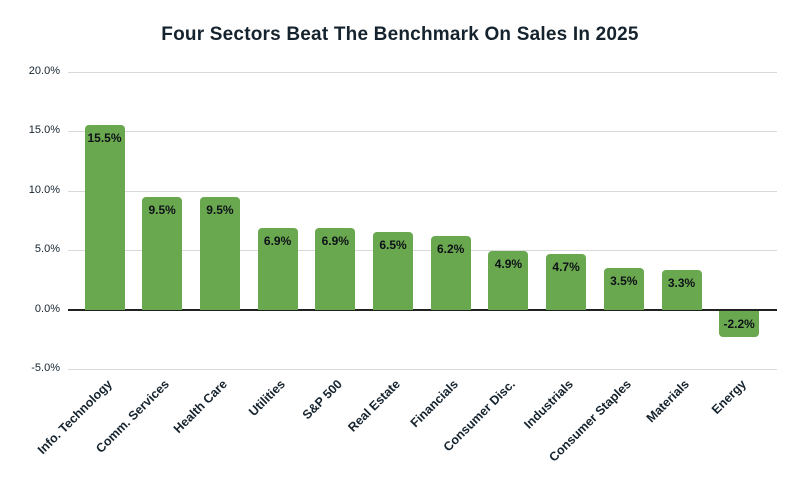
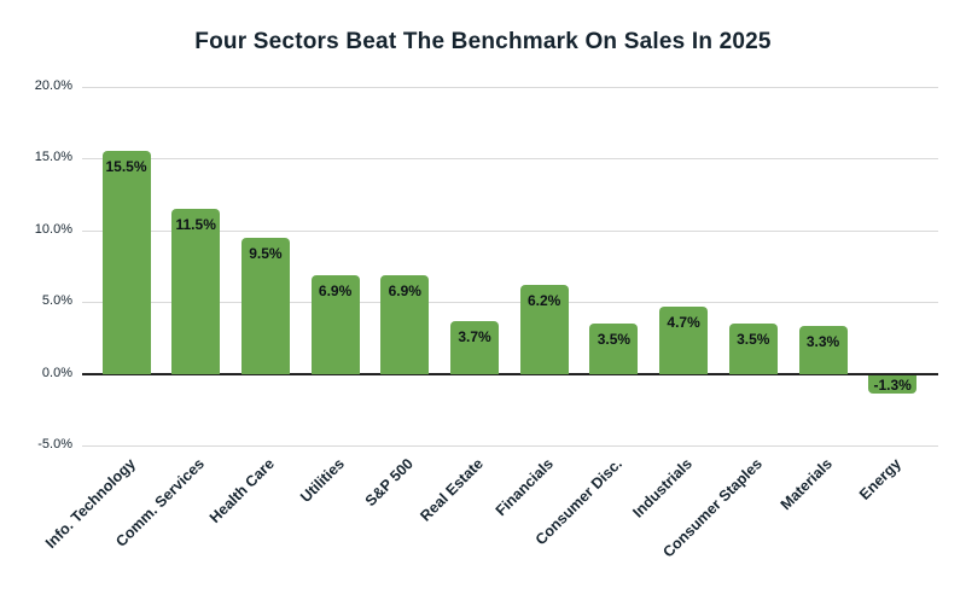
Comm. Services: 9.5% -> 11.5%
Real Estate: 6.5% -> 3.7%
Consumer Disc.: 4.9% -> 3.5%
Energy: -2.2% -> -1.3%
